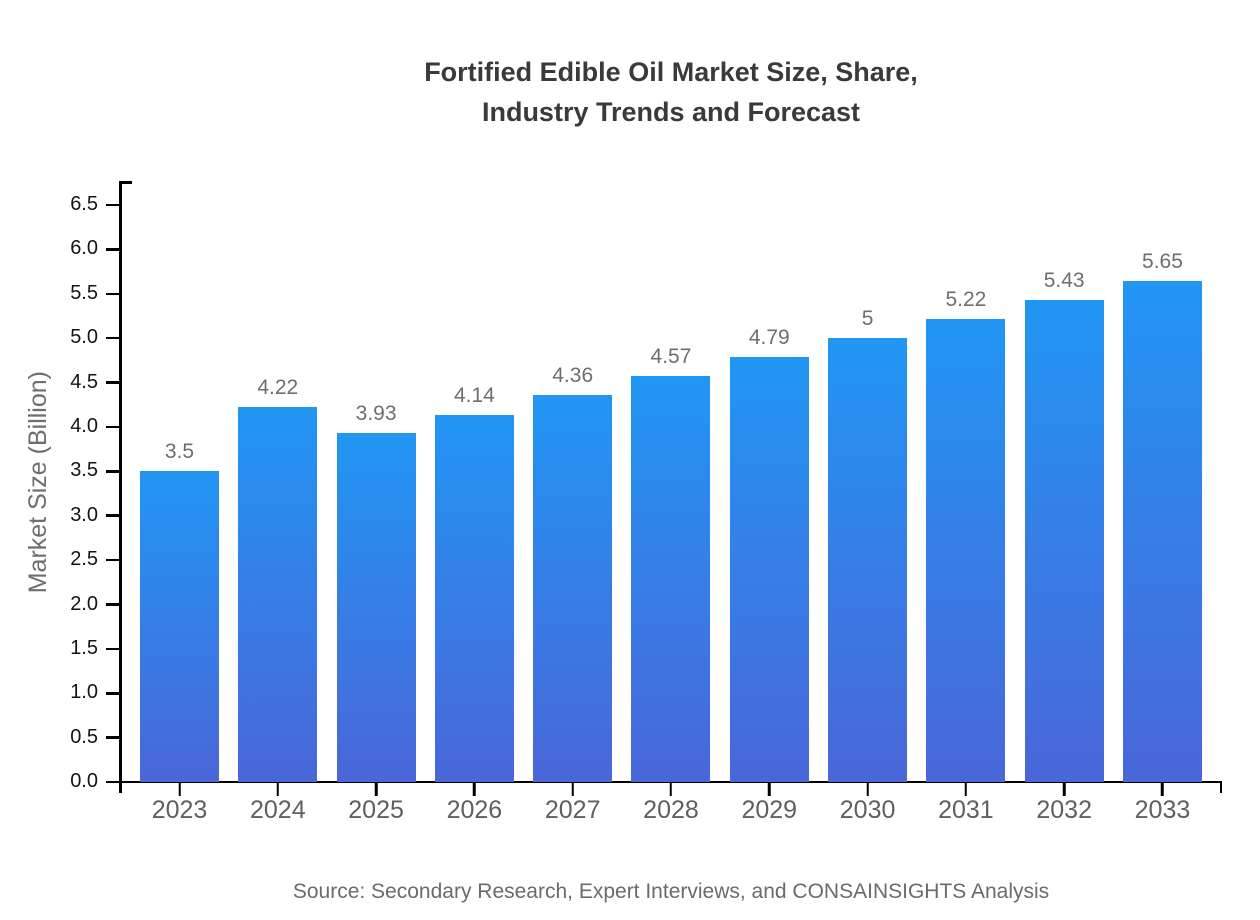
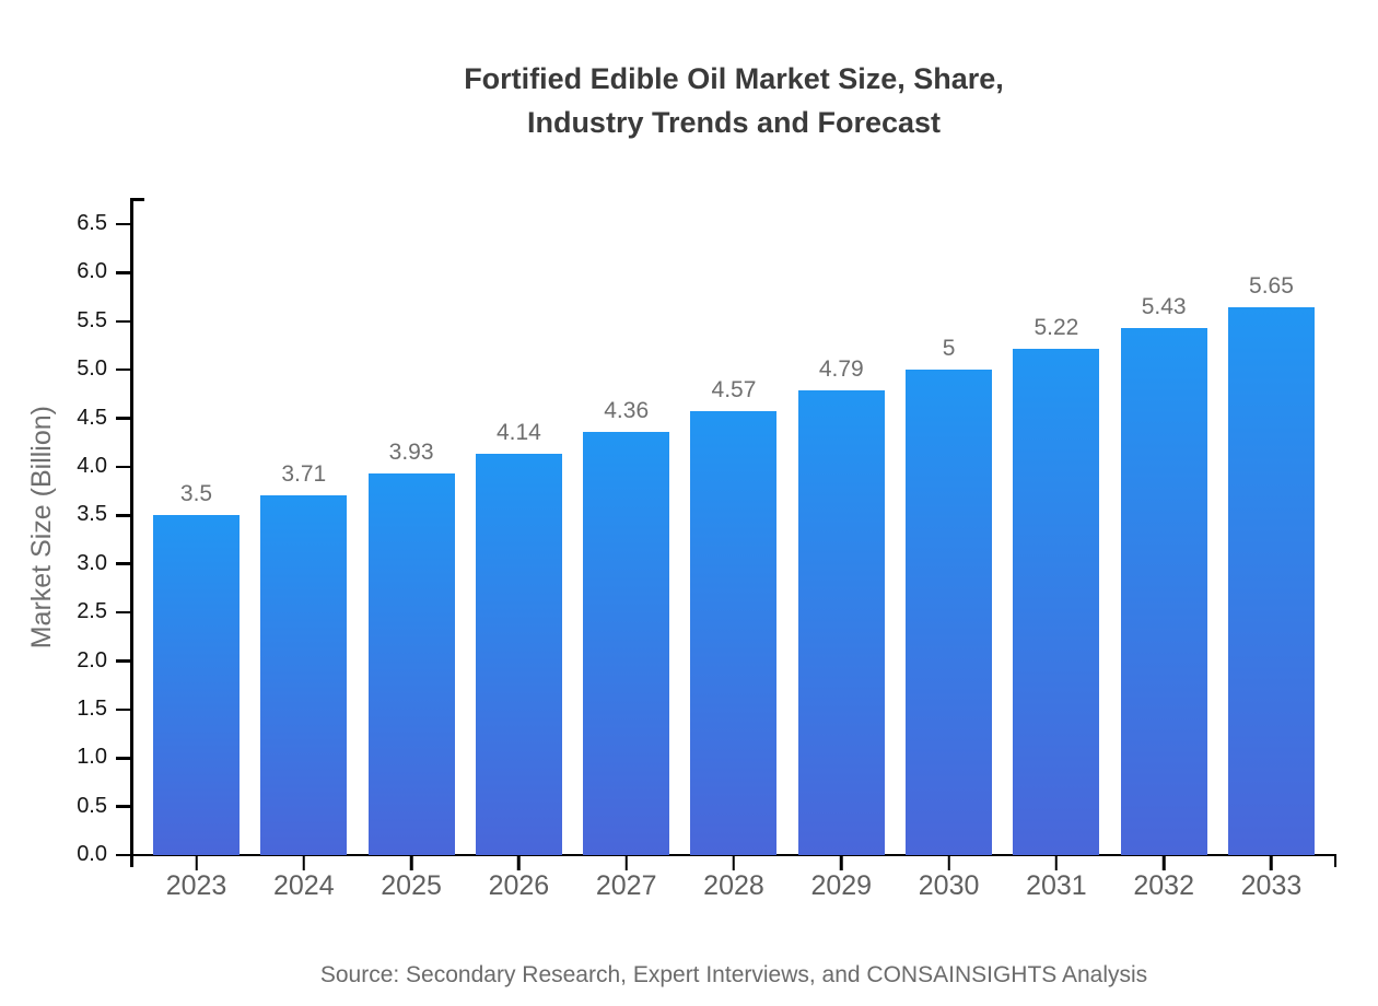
2024: 4.22 -> 3.71
